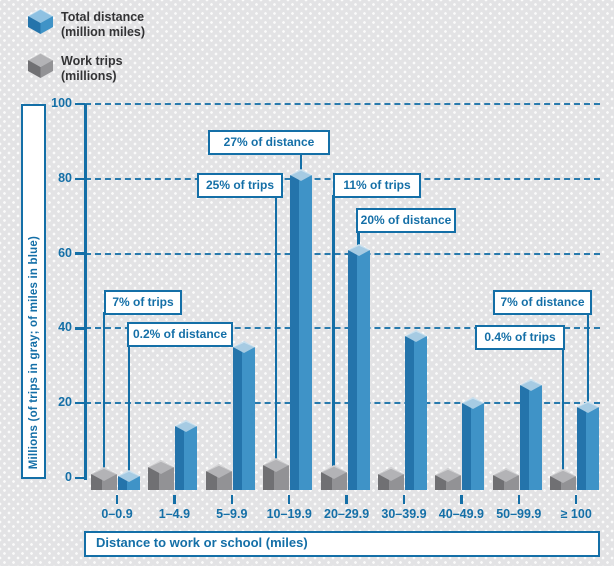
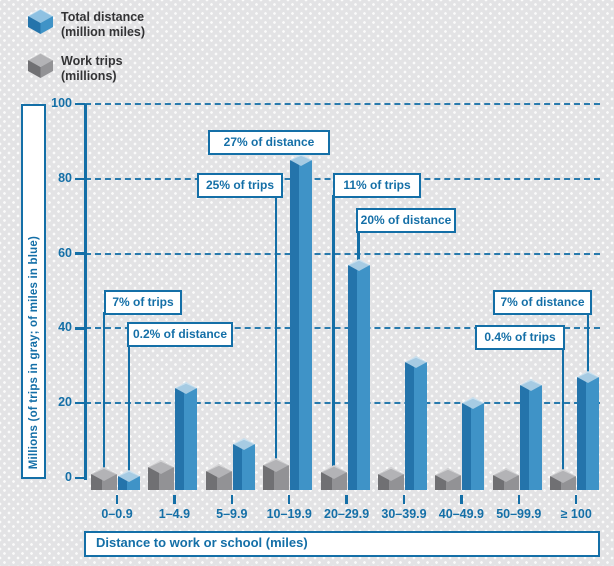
Total distance (million miles)/1–4.9: 14 -> 24
Total distance (million miles)/5–9.9: 35 -> 9
Total distance (million miles)/10–19.9: 81 -> 85
Total distance (million miles)/20–29.9: 61 -> 57
Total distance (million miles)/30–39.9: 38 -> 31
Total distance (million miles)/≥ 100: 19 -> 27
